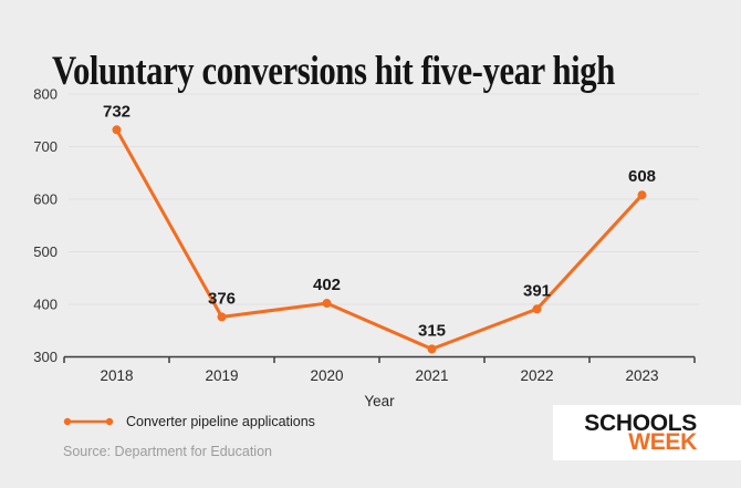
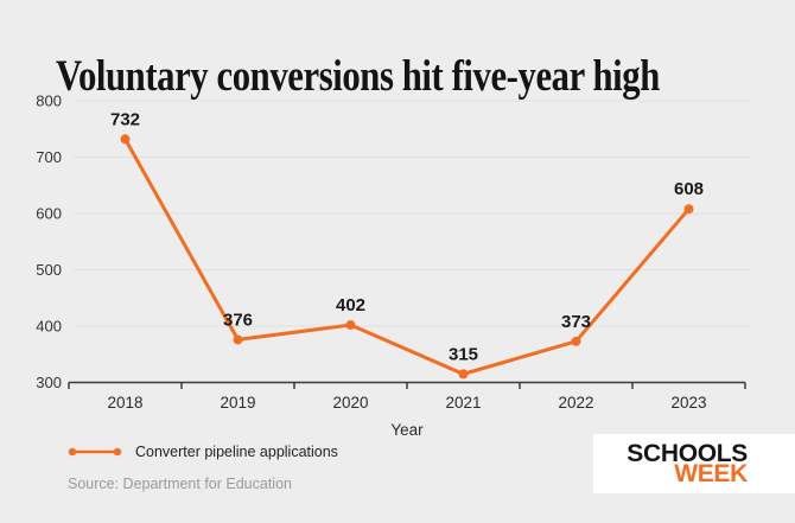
2022: 391 -> 373
